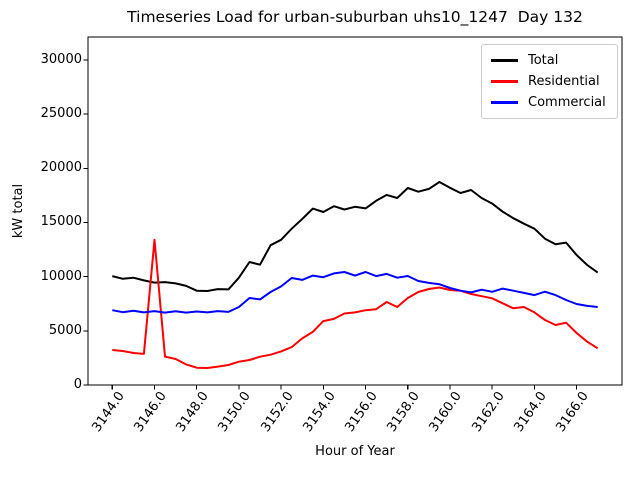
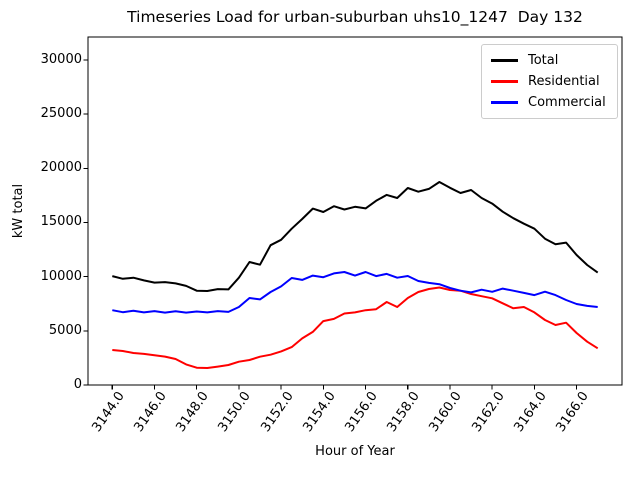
Residential/3146.0: 13400 -> 2700
